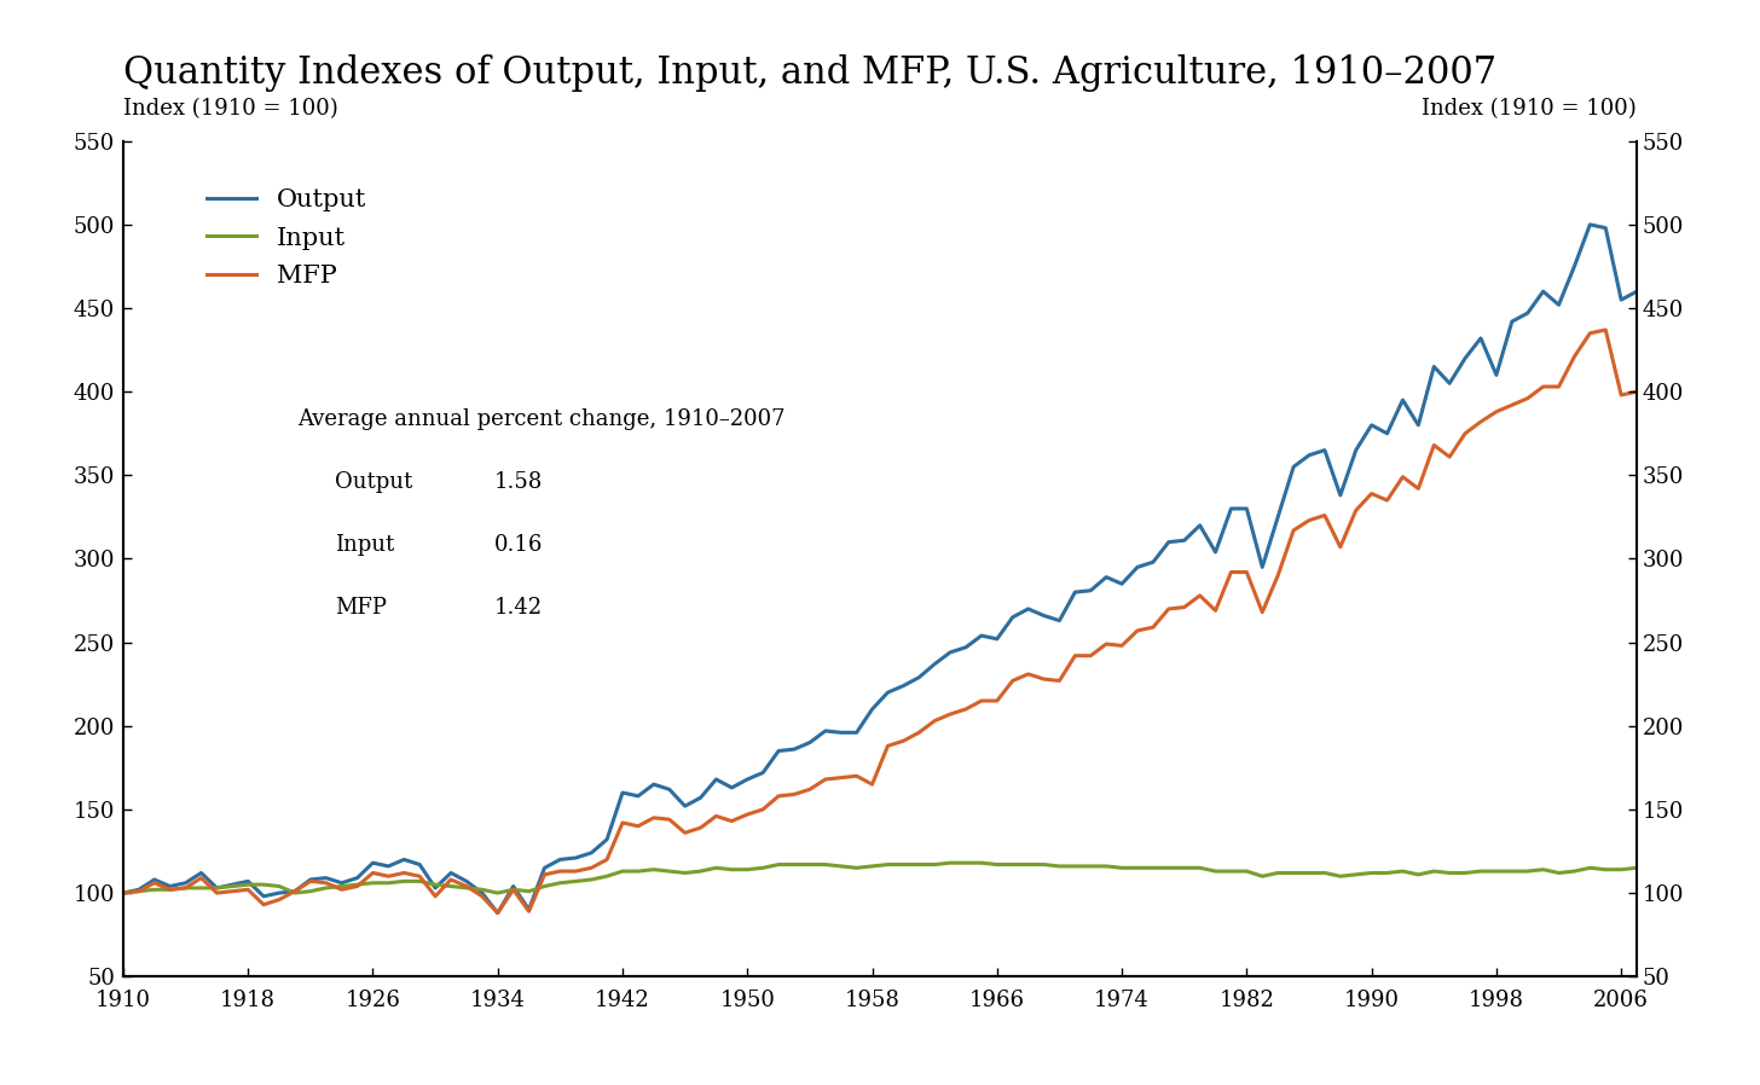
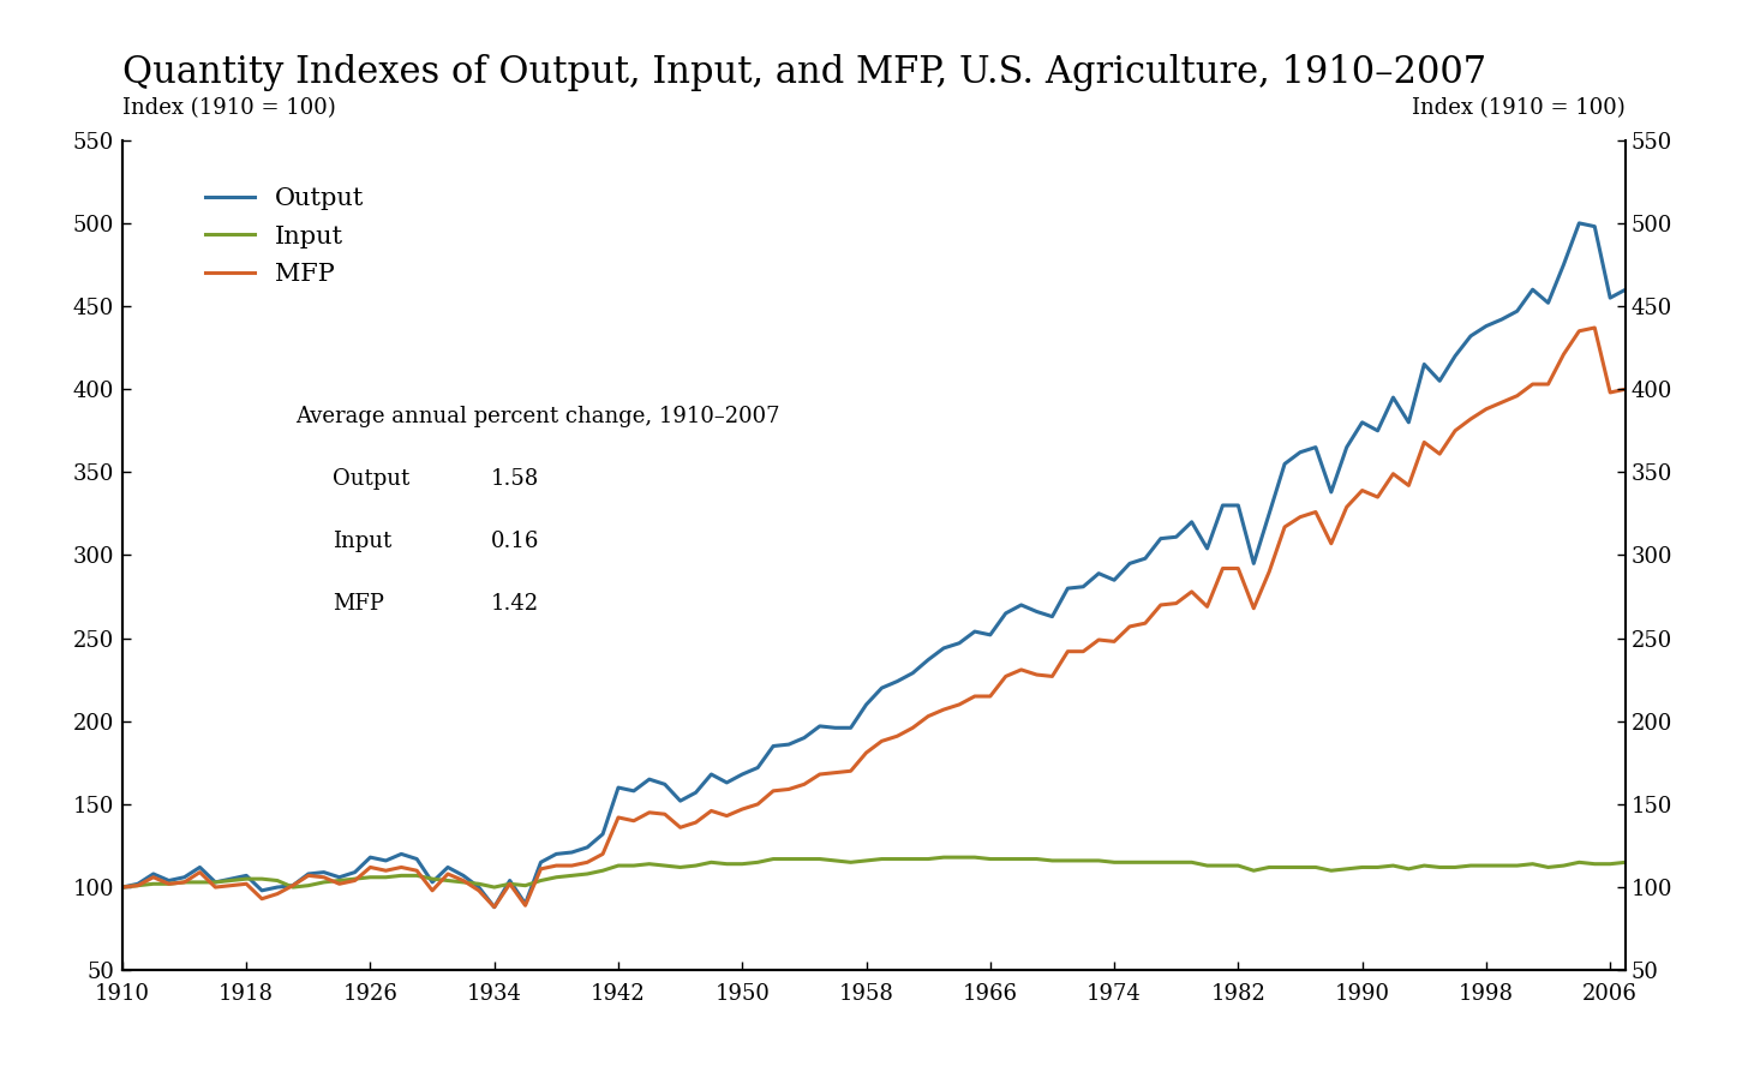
MFP/1958: 165 -> 181
Output/1998: 410 -> 438
